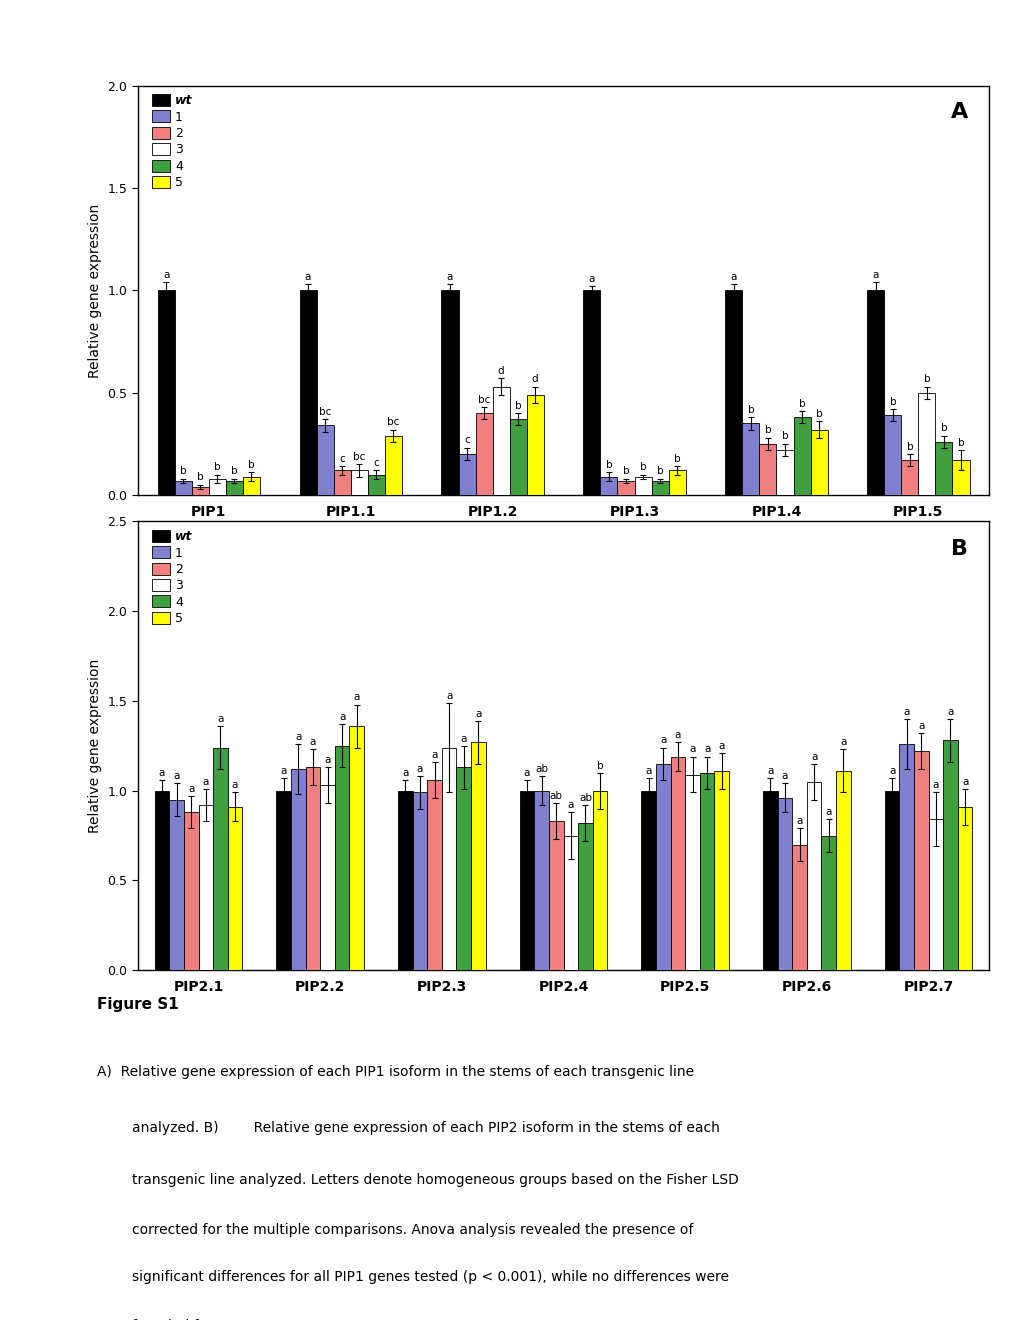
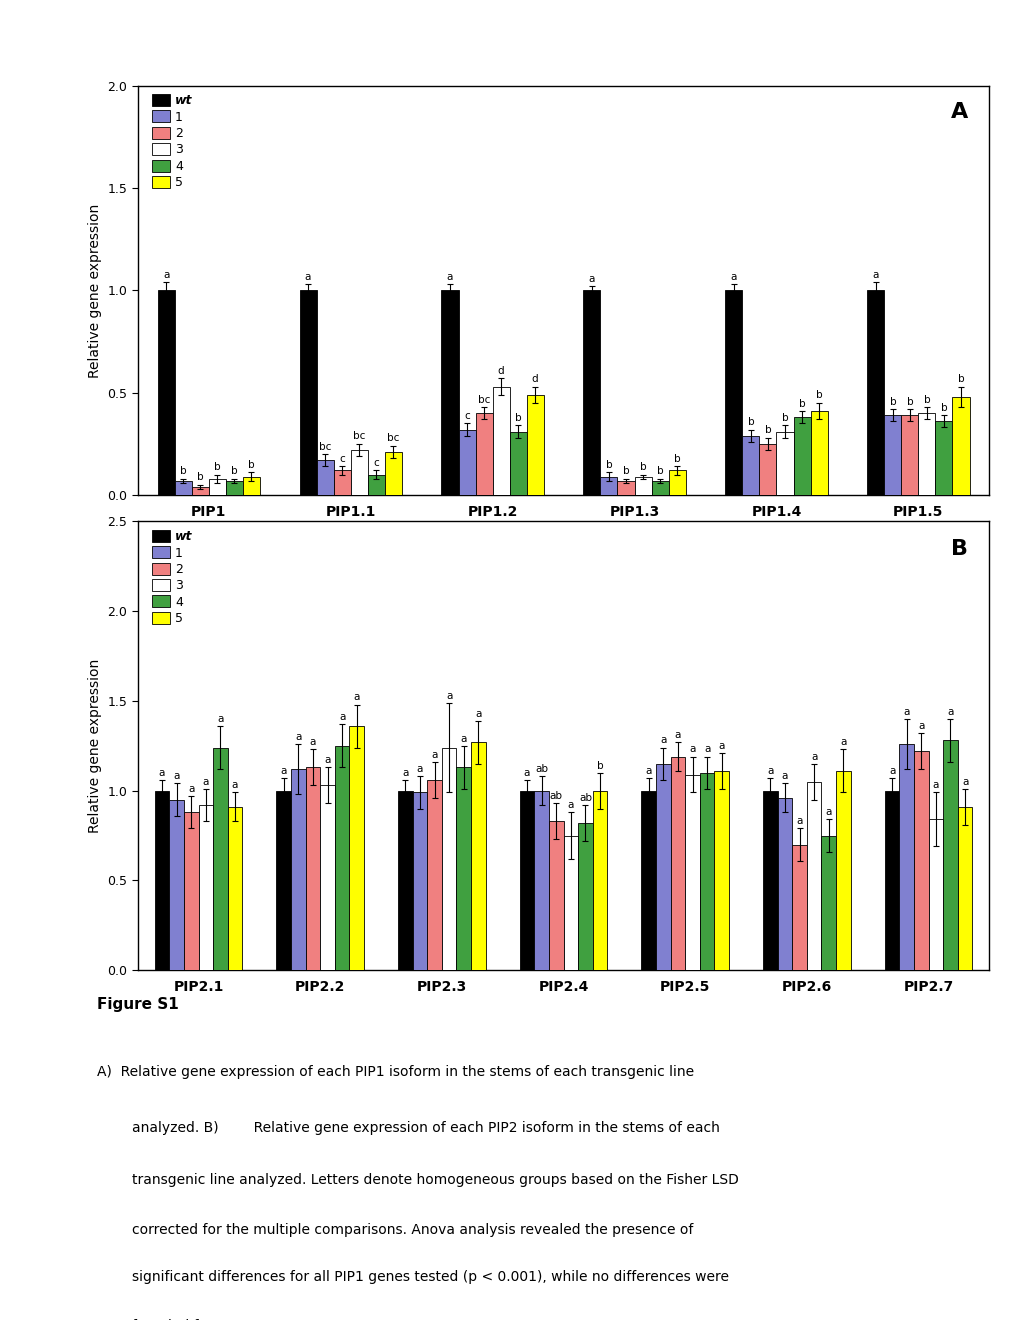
1/PIP1.1: 0.34 -> 0.17
3/PIP1.1: 0.12 -> 0.22
5/PIP1.1: 0.29 -> 0.21
1/PIP1.2: 0.20 -> 0.32
4/PIP1.2: 0.37 -> 0.31
1/PIP1.4: 0.35 -> 0.29
3/PIP1.4: 0.22 -> 0.31
5/PIP1.4: 0.32 -> 0.41
2/PIP1.5: 0.17 -> 0.39
3/PIP1.5: 0.50 -> 0.40
4/PIP1.5: 0.26 -> 0.36
5/PIP1.5: 0.17 -> 0.48
